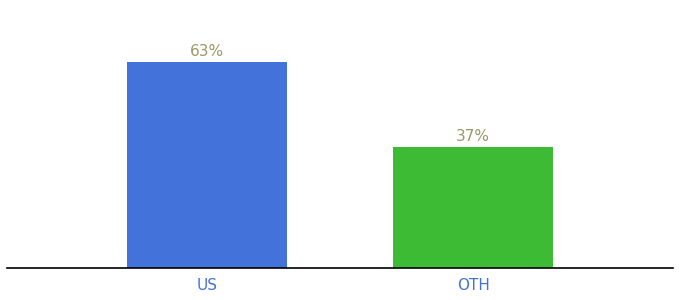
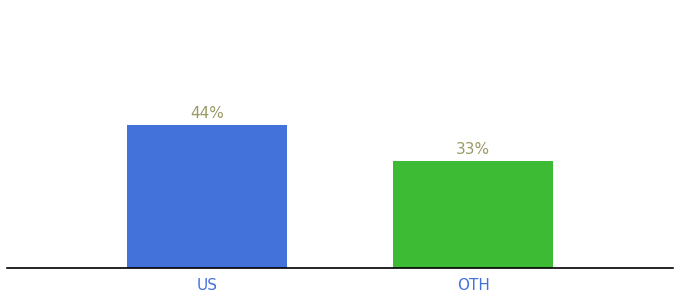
US: 63% -> 44%
OTH: 37% -> 33%
